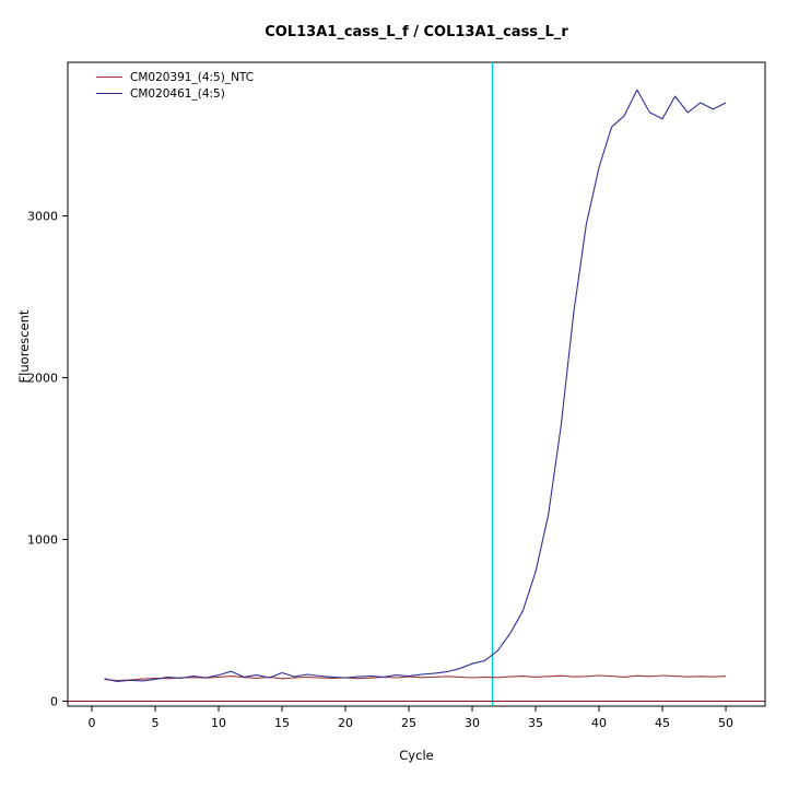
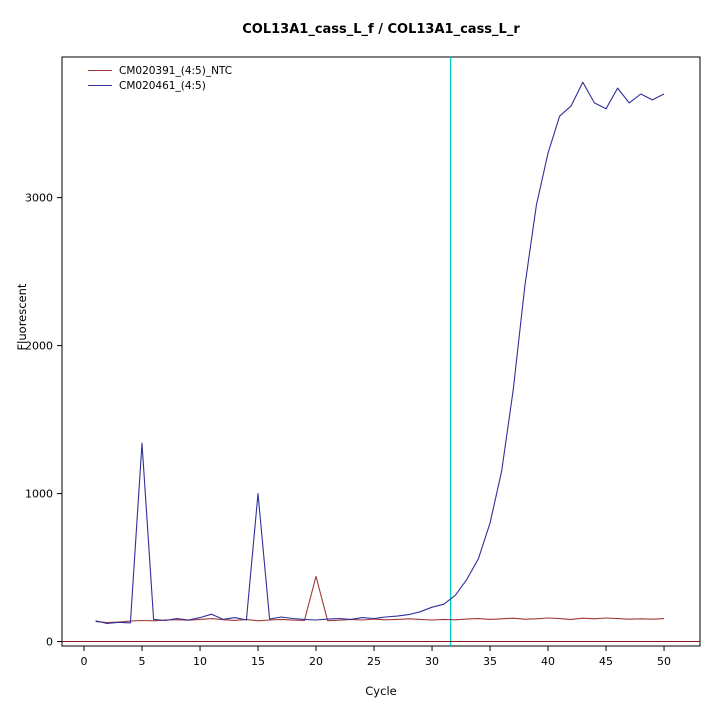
CM020461_(4:5)/5: 140 -> 1340
CM020461_(4:5)/15: 180 -> 1000
CM020391_(4:5)_NTC/20: 150 -> 440
